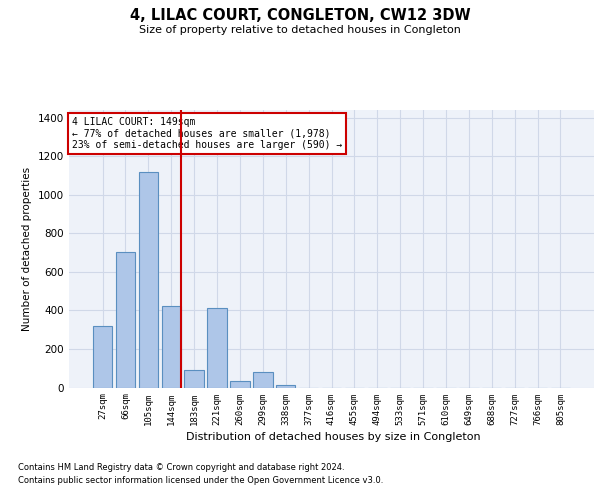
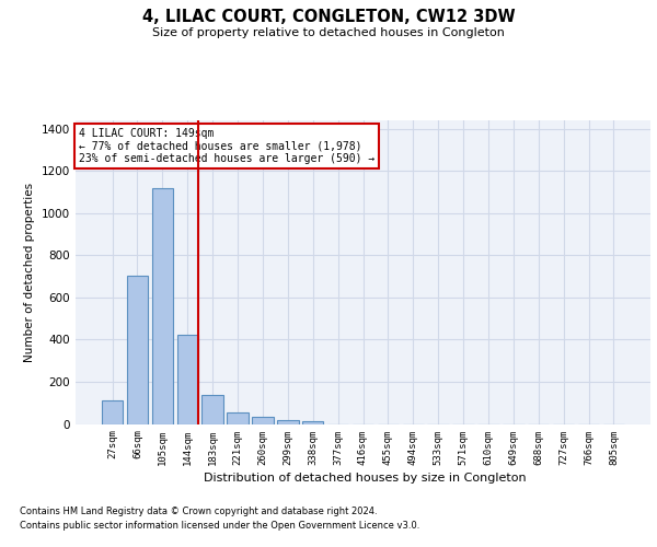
27sqm: 320 -> 110
183sqm: 90 -> 140
221sqm: 410 -> 60
299sqm: 80 -> 20
